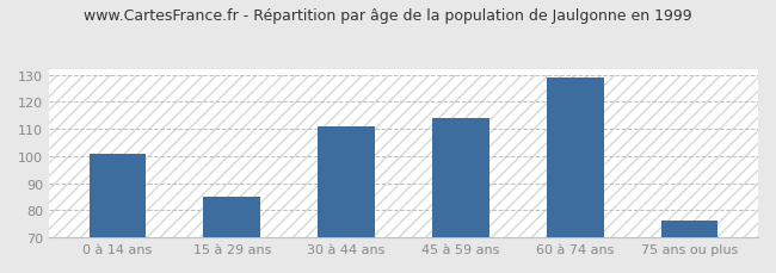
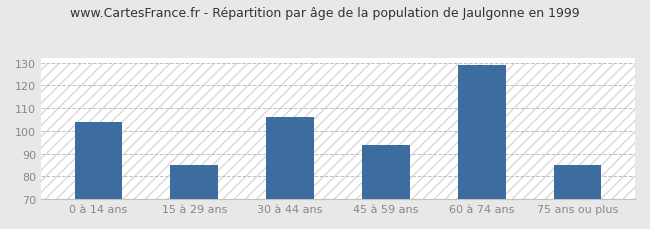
0 à 14 ans: 101 -> 104
30 à 44 ans: 111 -> 106
45 à 59 ans: 114 -> 94
75 ans ou plus: 76 -> 85
